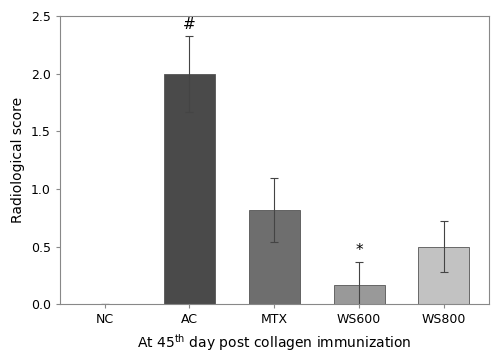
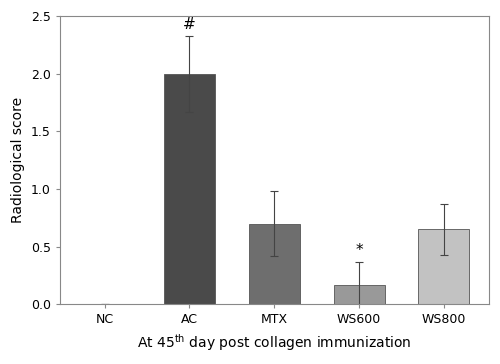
MTX: 0.82 -> 0.70
WS800: 0.50 -> 0.65
